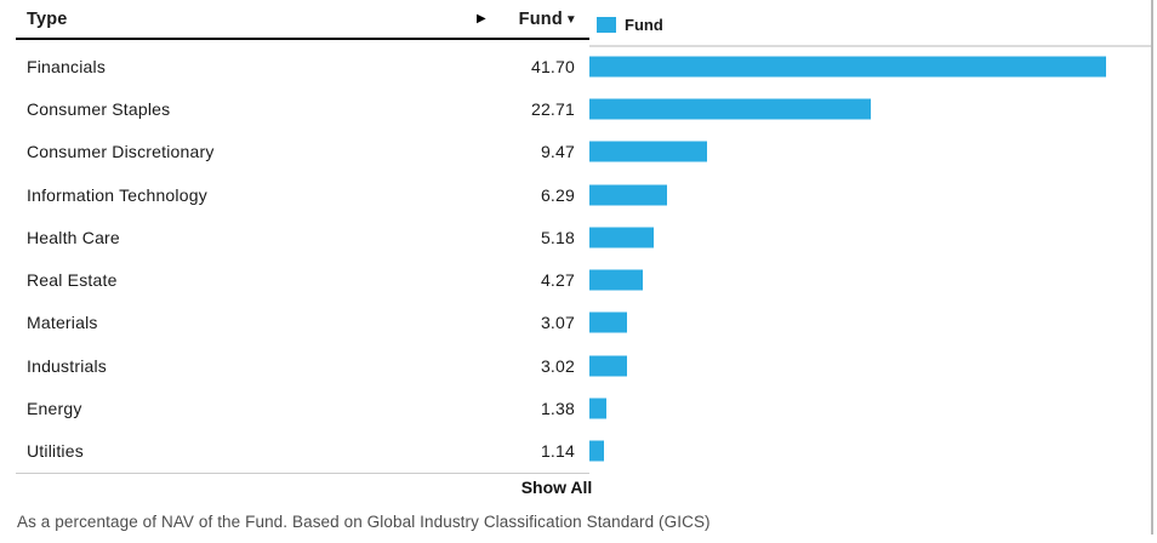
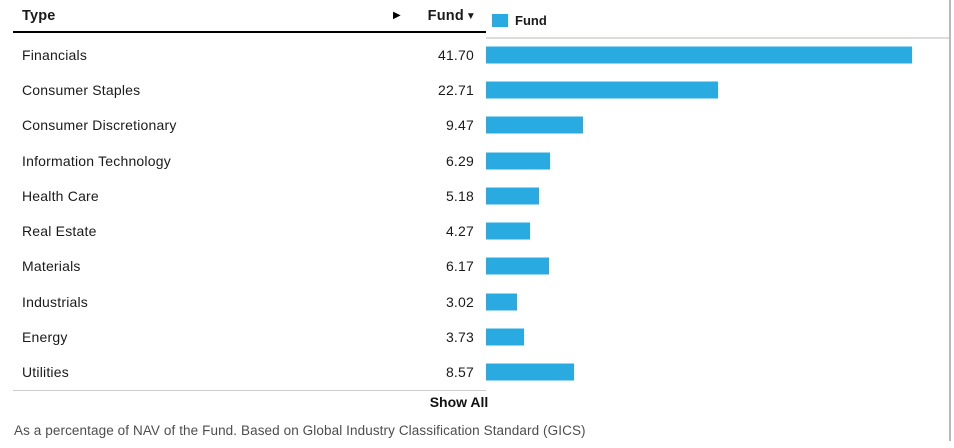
Materials: 3.07 -> 6.17
Energy: 1.38 -> 3.73
Utilities: 1.14 -> 8.57
